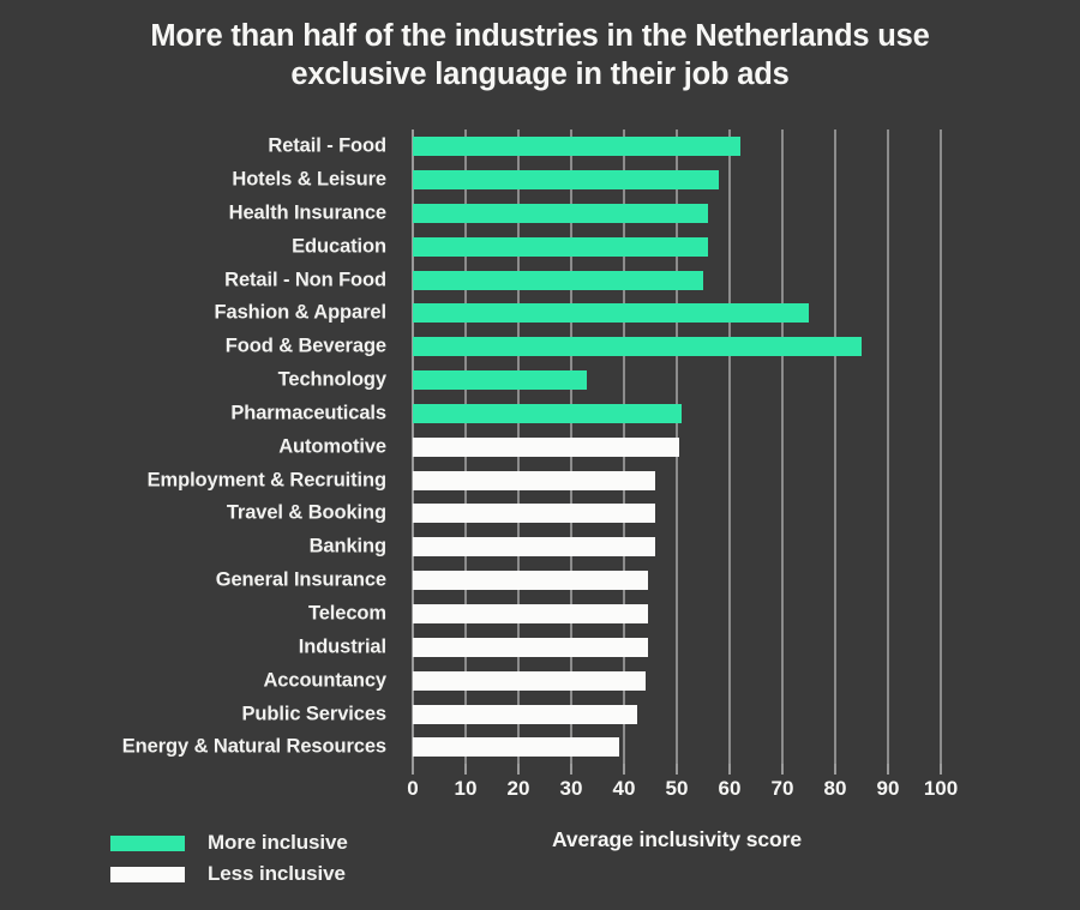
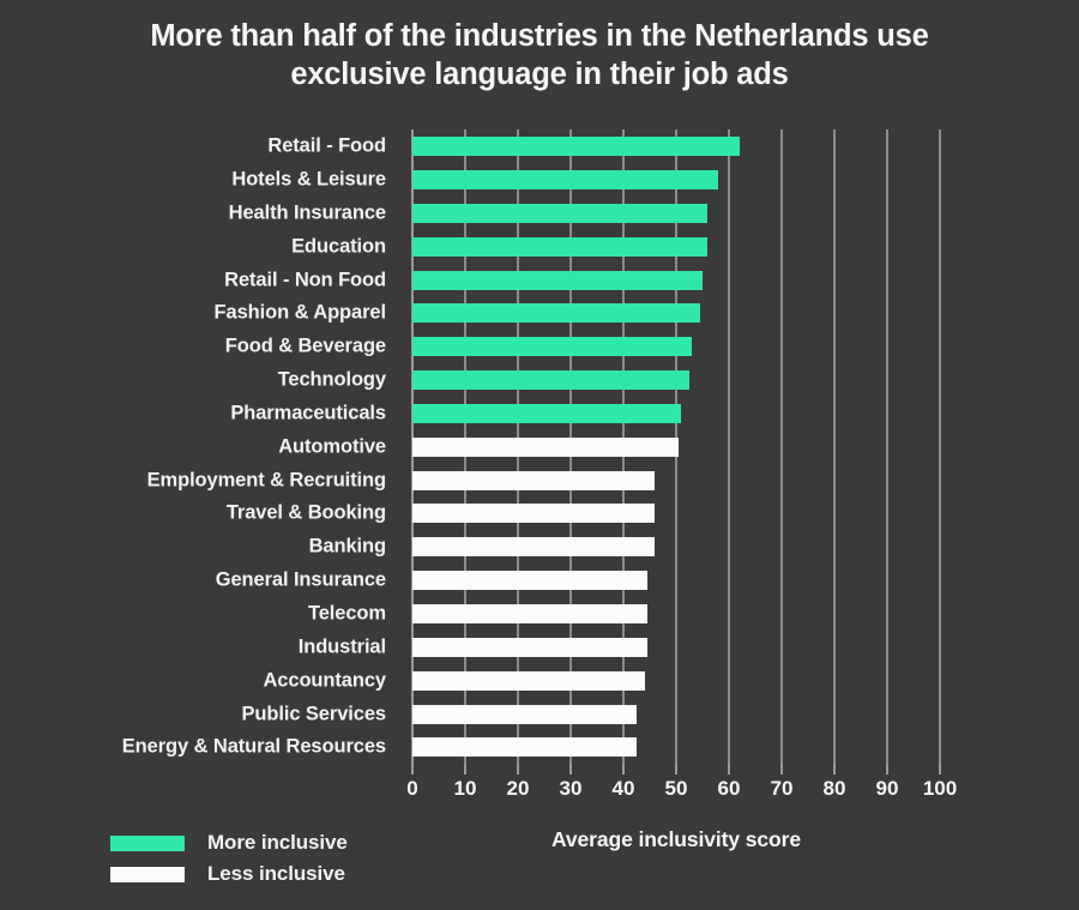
Fashion & Apparel: 75 -> 54
Food & Beverage: 85 -> 53
Technology: 33 -> 52
Energy & Natural Resources: 39 -> 42
